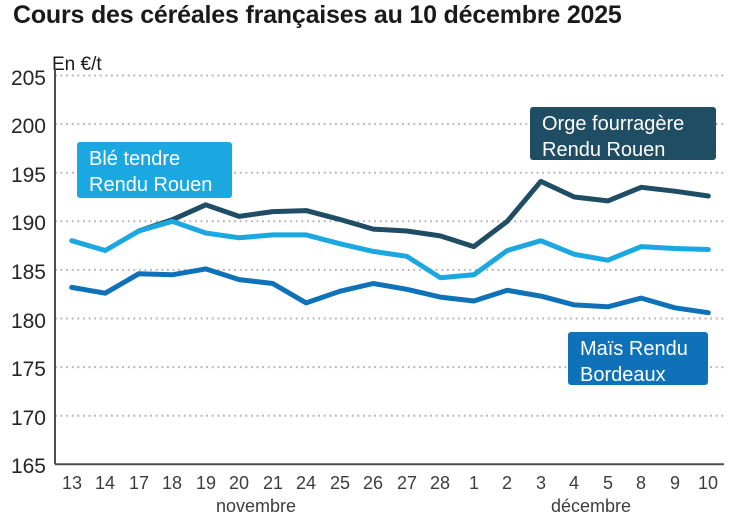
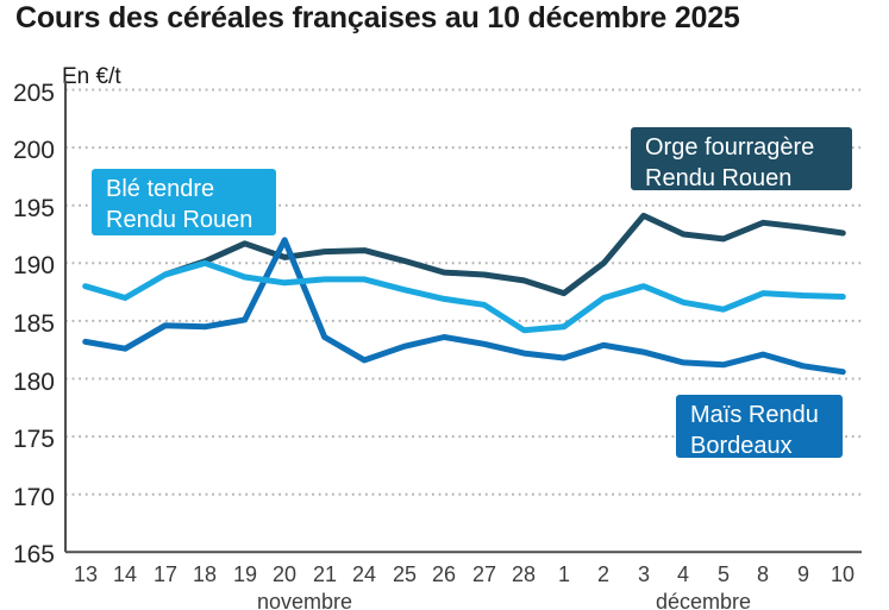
Maïs Rendu Bordeaux/20: 184 -> 192
